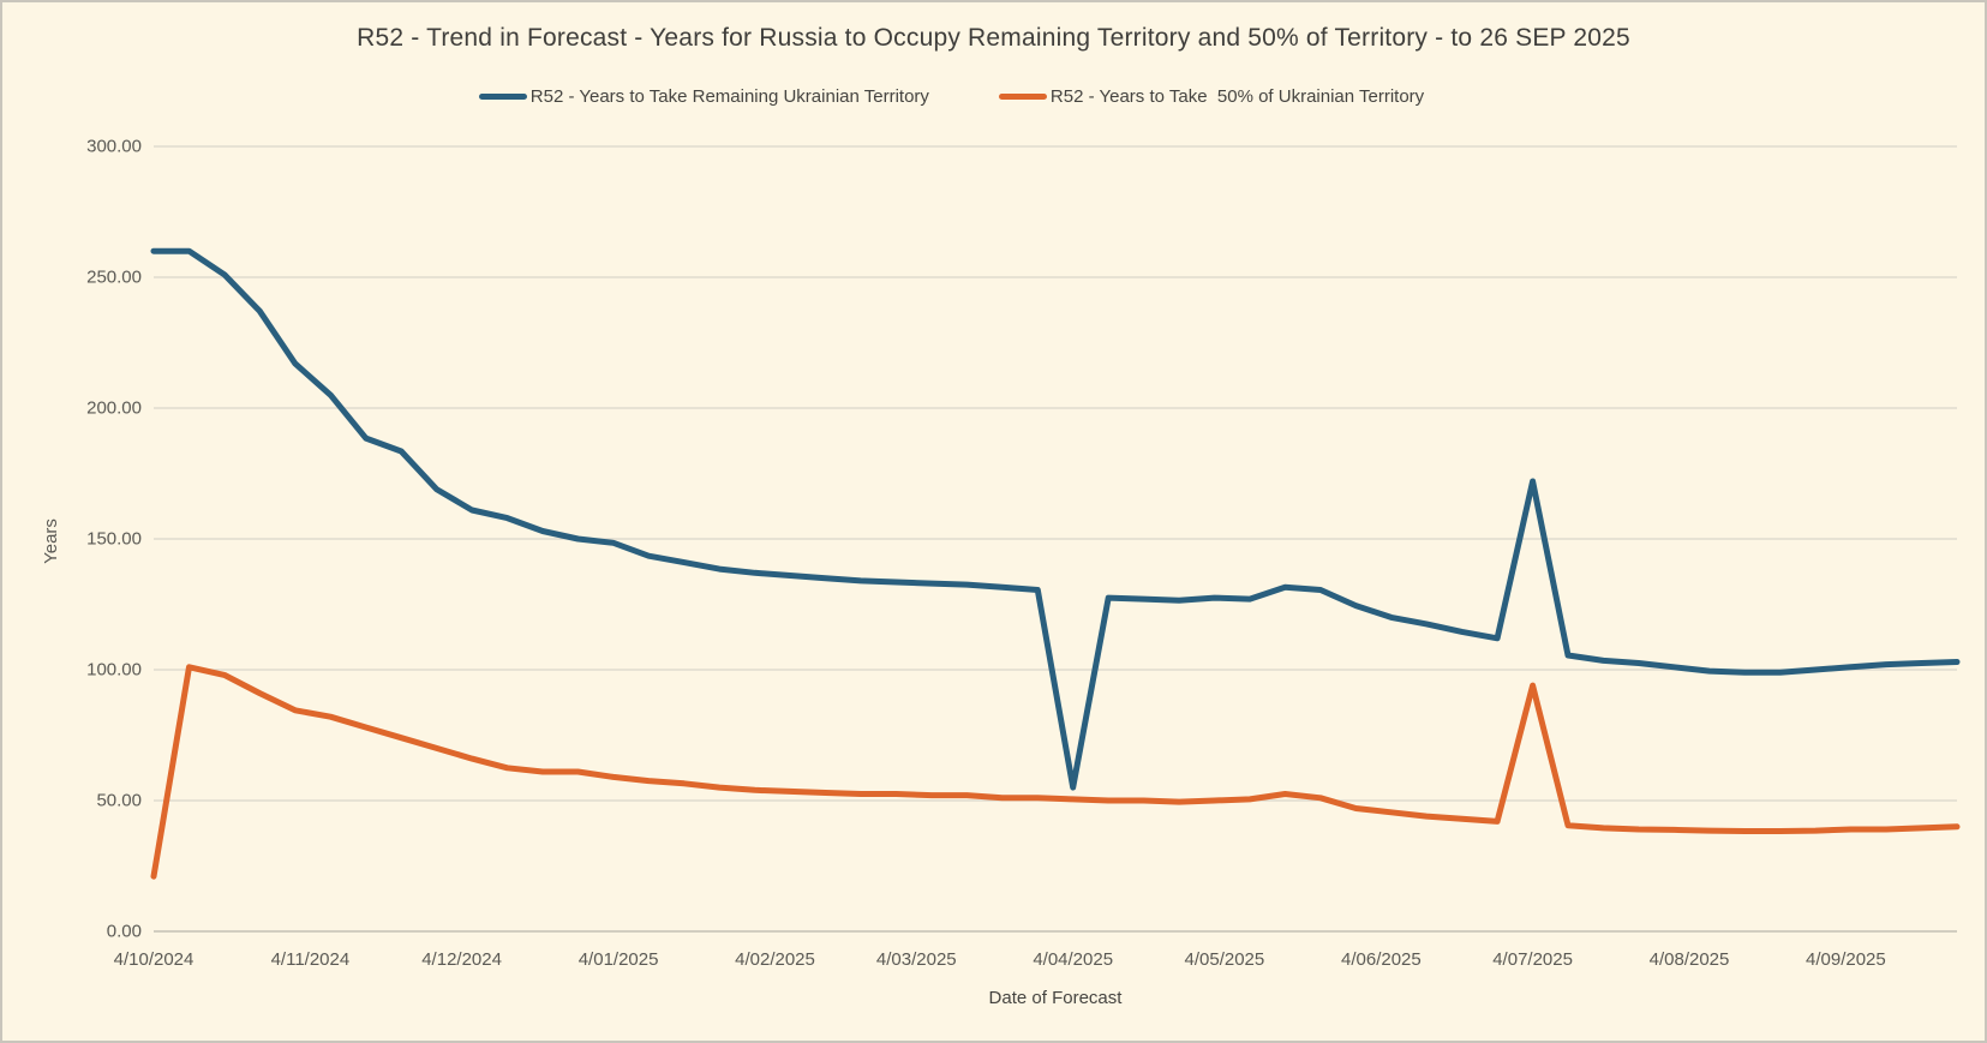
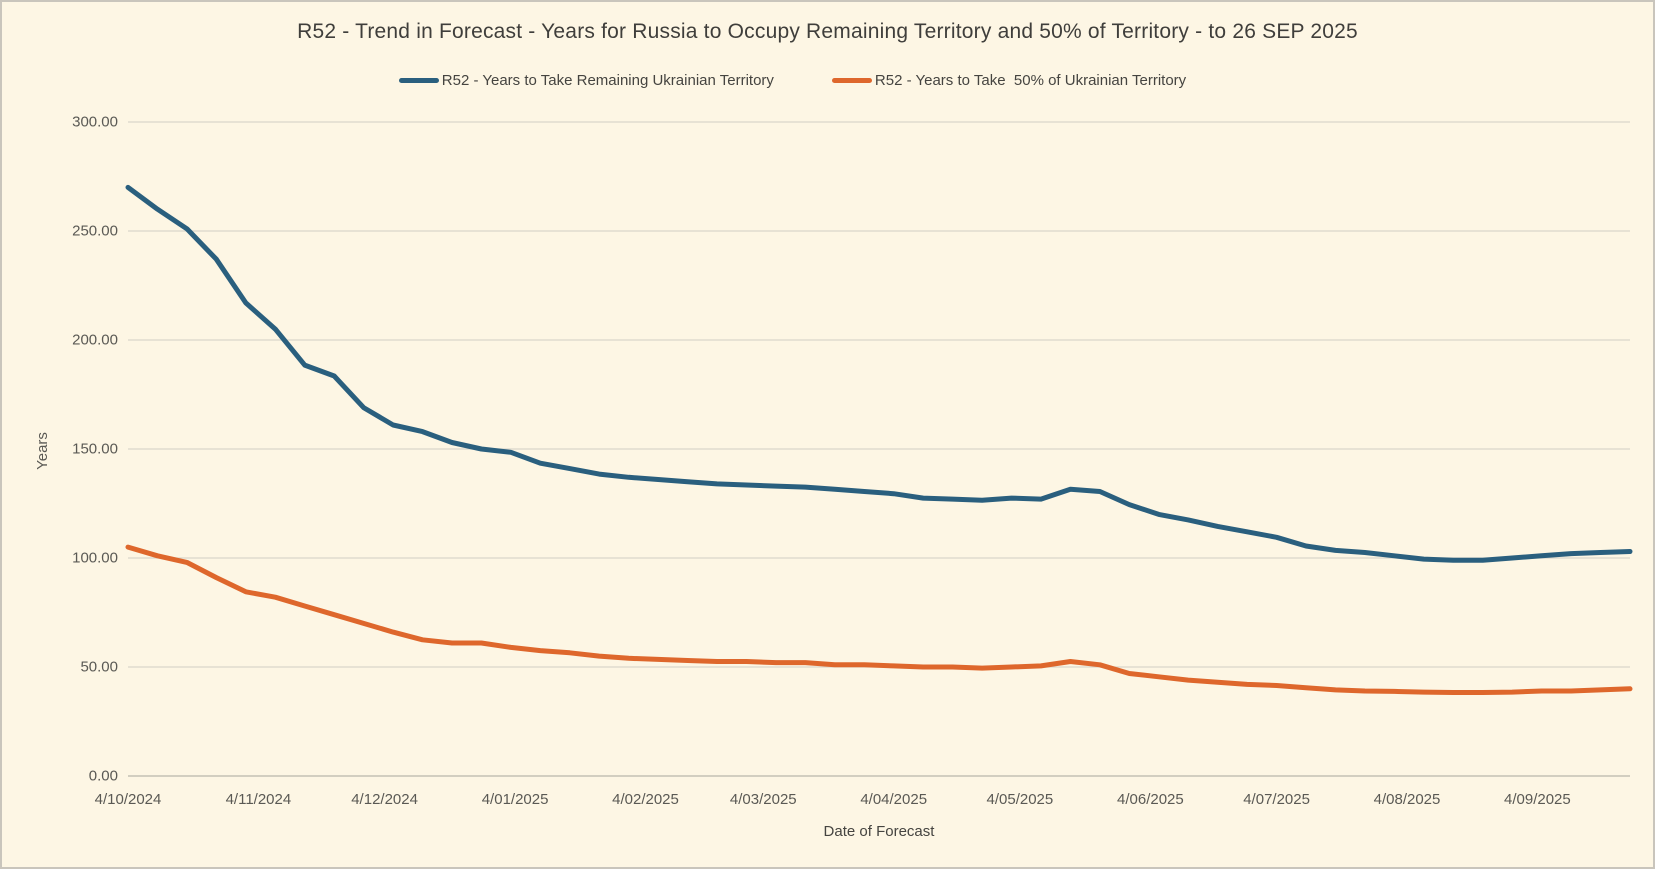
R52 - Years to Take Remaining Ukrainian Territory/4/10/2024: 260 -> 270
R52 - Years to Take 50% of Ukrainian Territory/4/10/2024: 21 -> 105
R52 - Years to Take Remaining Ukrainian Territory/4/04/2025: 55 -> 130
R52 - Years to Take Remaining Ukrainian Territory/4/07/2025: 172 -> 110
R52 - Years to Take 50% of Ukrainian Territory/4/07/2025: 94 -> 42
